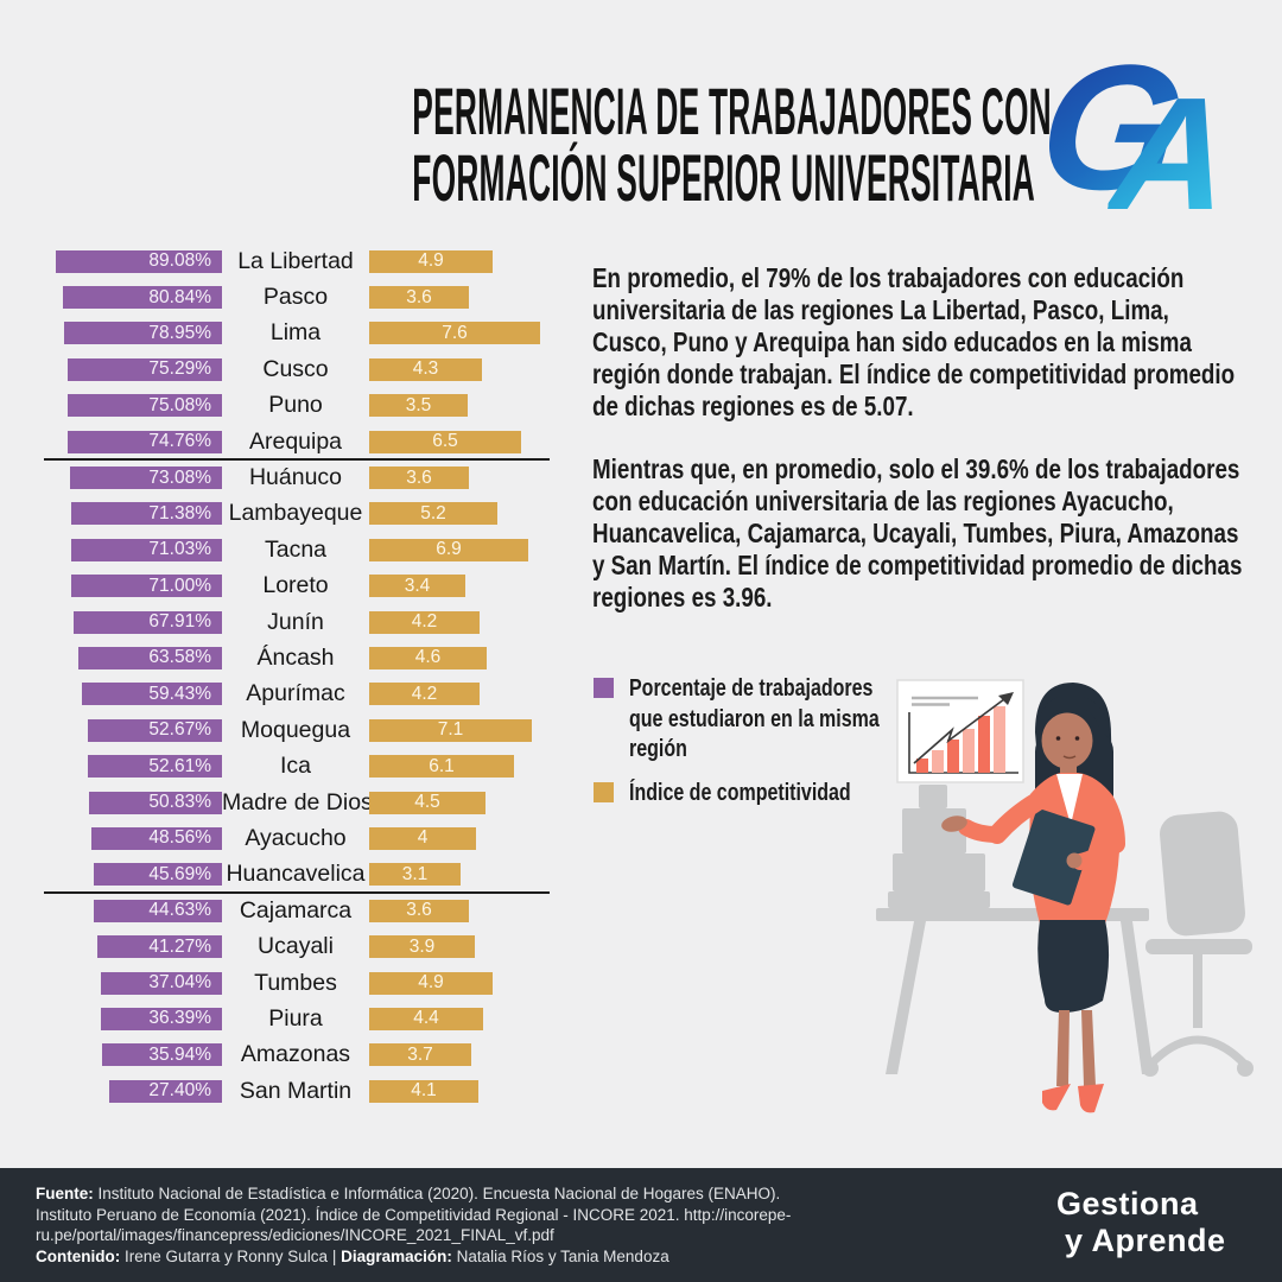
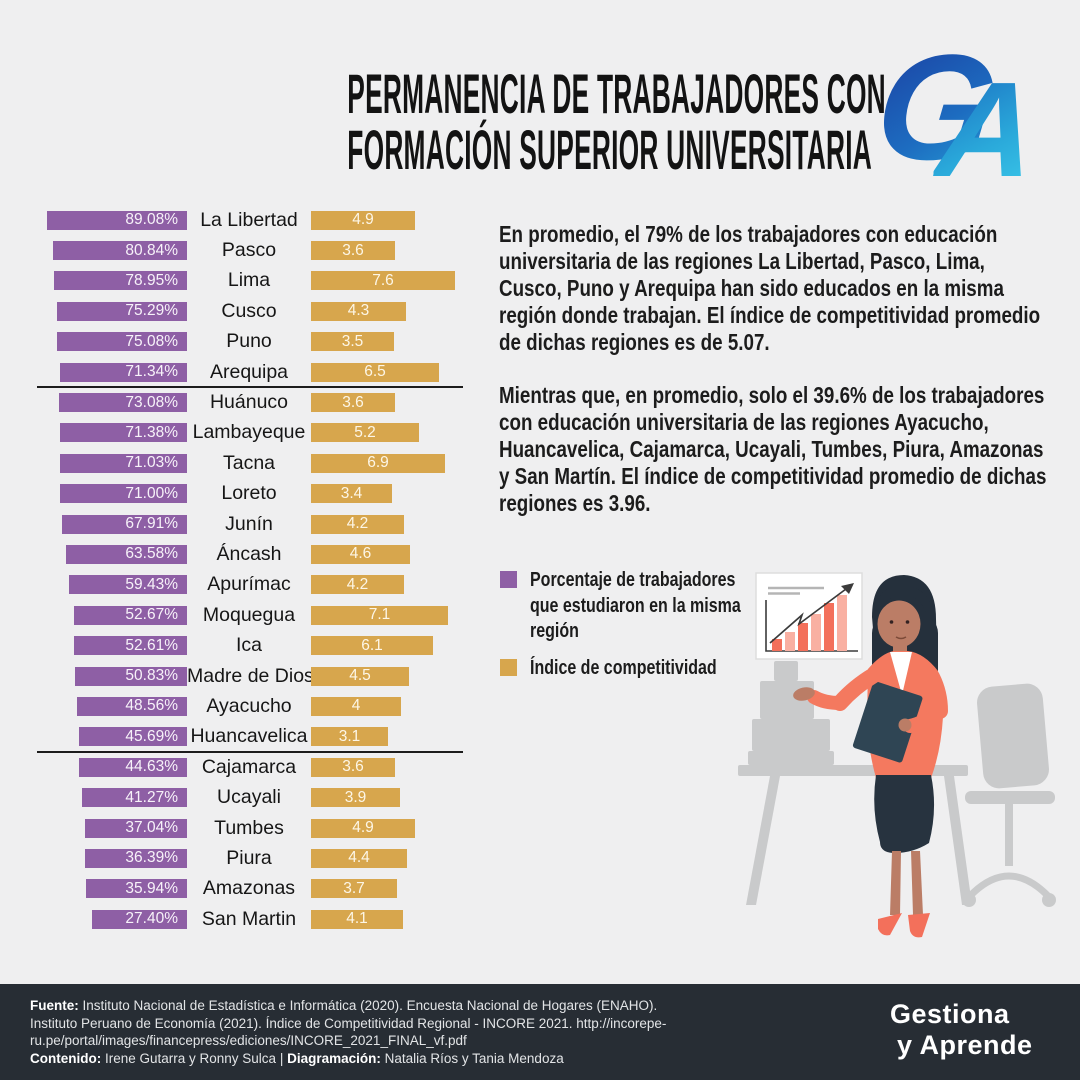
Porcentaje de trabajadores que estudiaron en la misma región/Arequipa: 74.76% -> 71.34%
